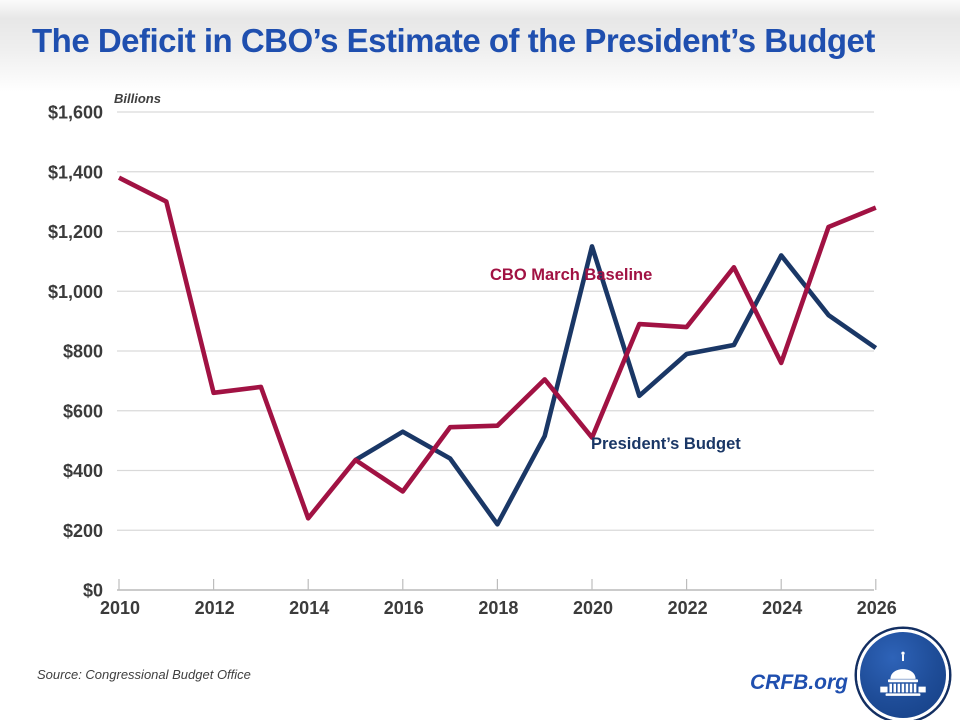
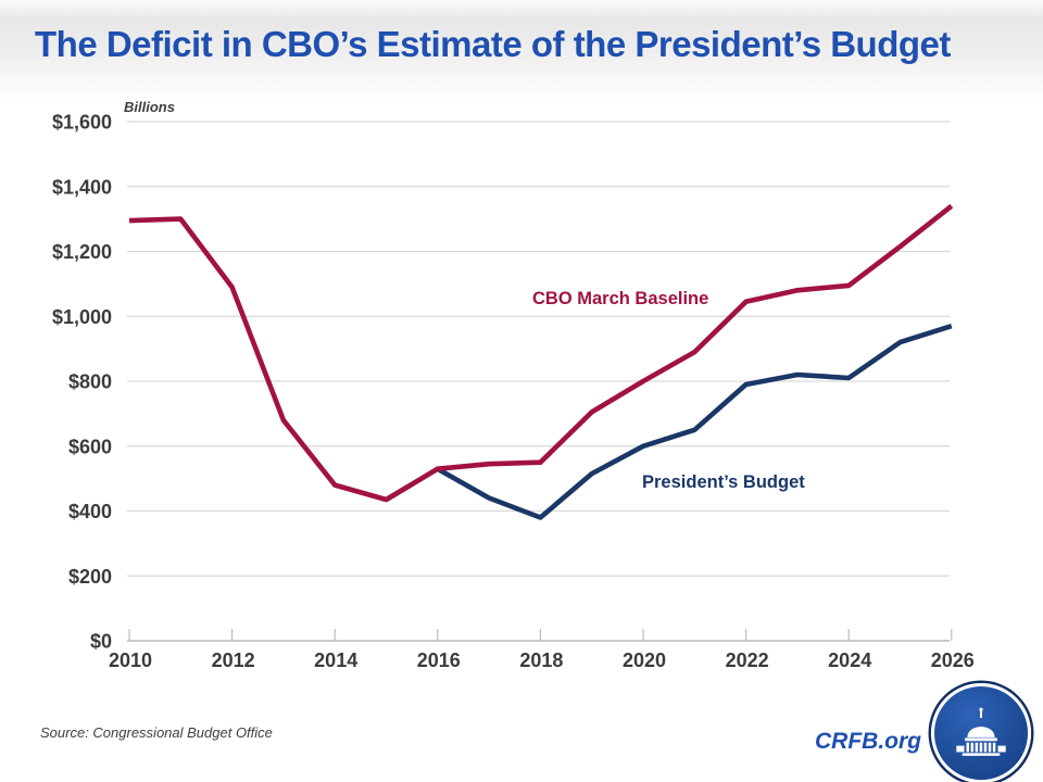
CBO March Baseline/2010: $1380 -> $1300
CBO March Baseline/2012: $660 -> $1090
CBO March Baseline/2014: $240 -> $480
CBO March Baseline/2016: $330 -> $530
President’s Budget/2018: $220 -> $380
CBO March Baseline/2020: $510 -> $800
President’s Budget/2020: $1150 -> $600
CBO March Baseline/2022: $880 -> $1040
CBO March Baseline/2024: $760 -> $1100
President’s Budget/2024: $1120 -> $810
CBO March Baseline/2026: $1280 -> $1340
President’s Budget/2026: $810 -> $970
